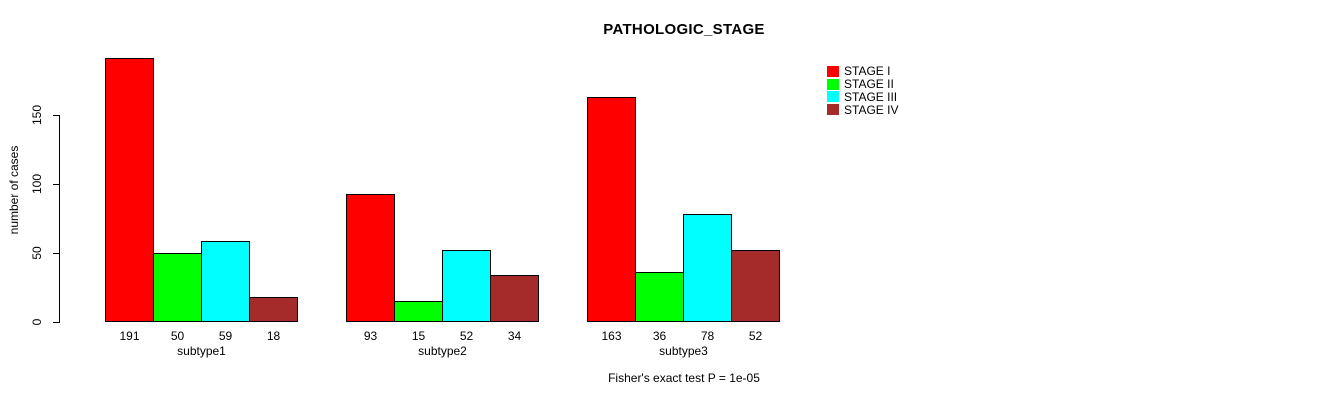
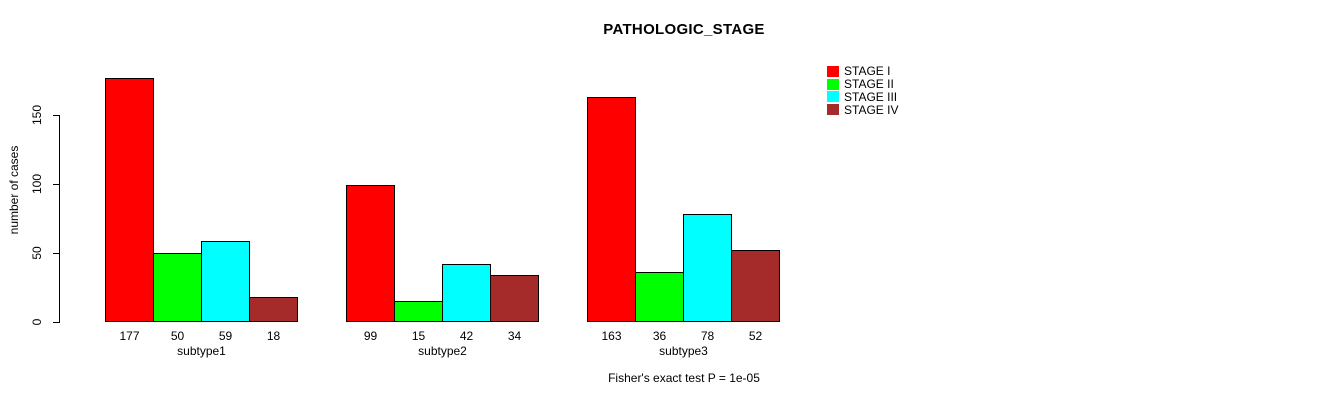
STAGE I/subtype1: 191 -> 177
STAGE I/subtype2: 93 -> 99
STAGE III/subtype2: 52 -> 42
